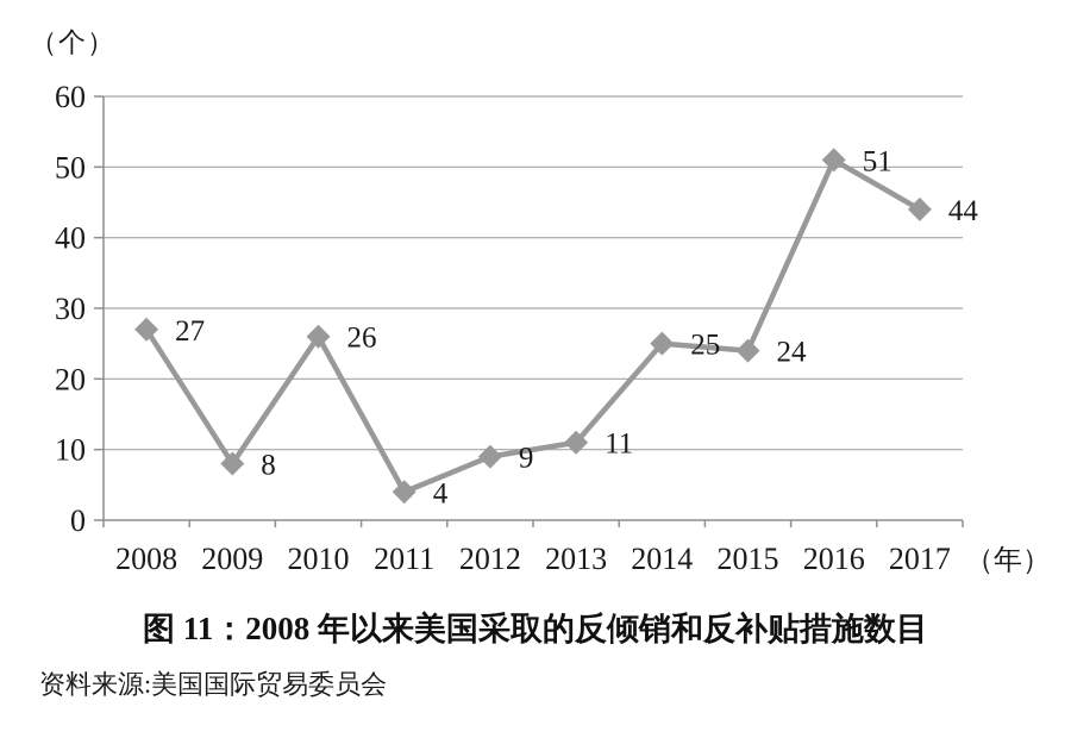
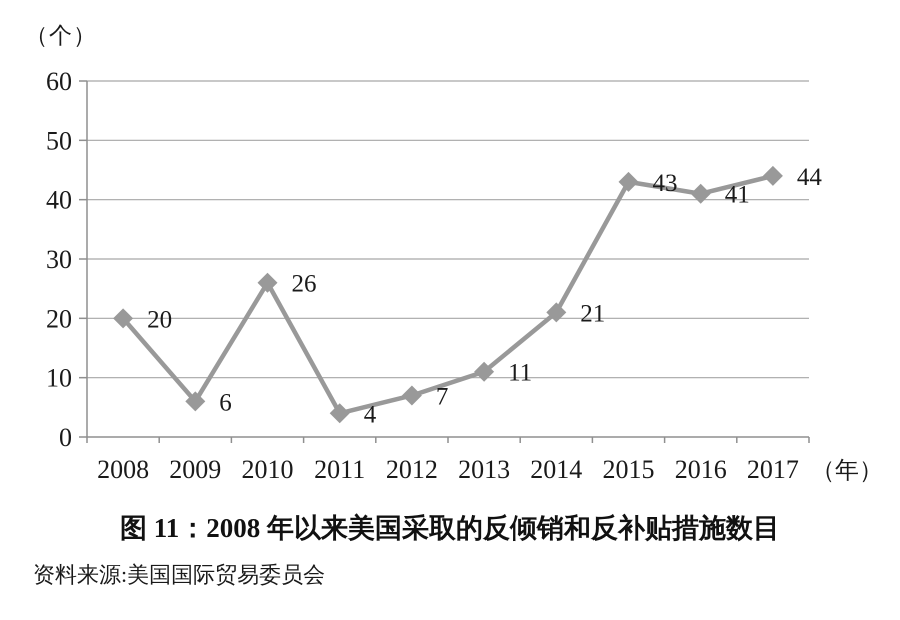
2008: 27 -> 20
2009: 8 -> 6
2012: 9 -> 7
2014: 25 -> 21
2015: 24 -> 43
2016: 51 -> 41
